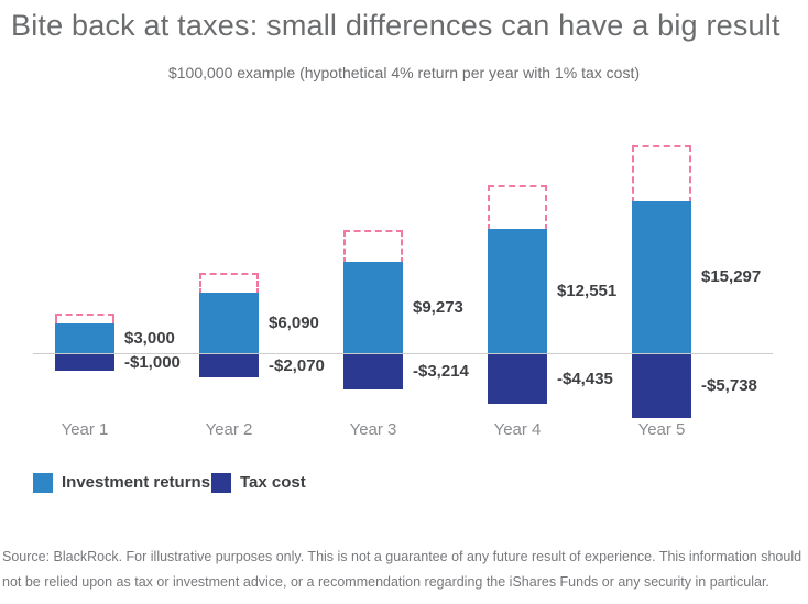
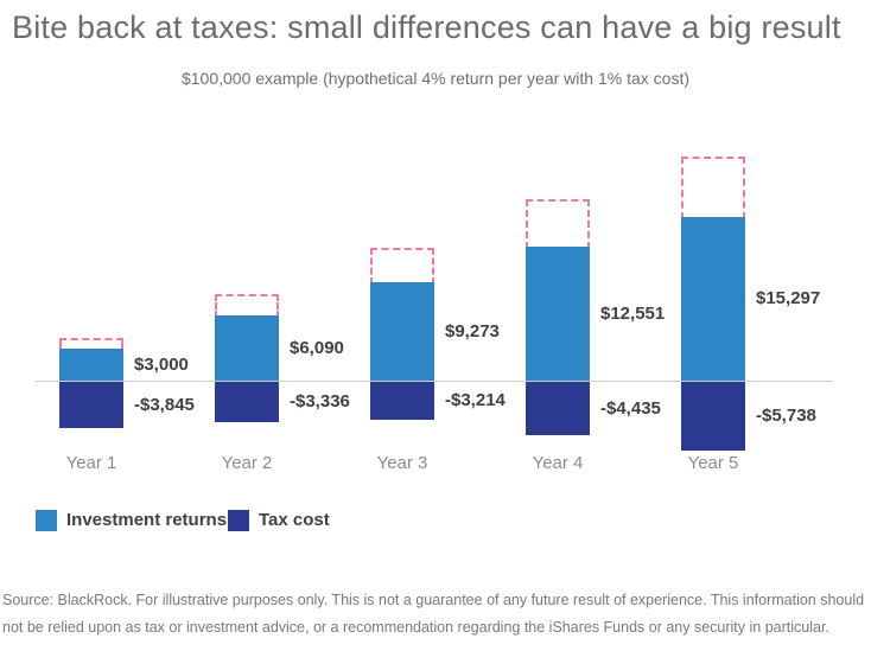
Tax cost/Year 1: -$1,000 -> -$3,845
Tax cost/Year 2: -$2,070 -> -$3,336
